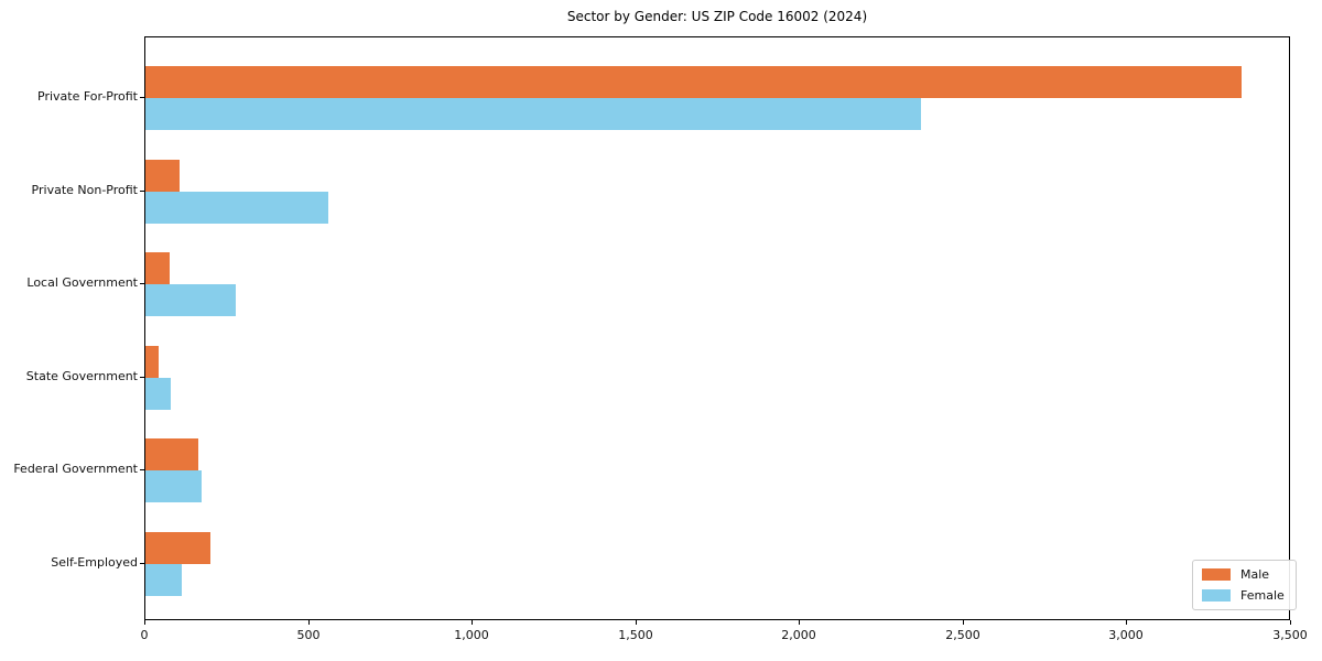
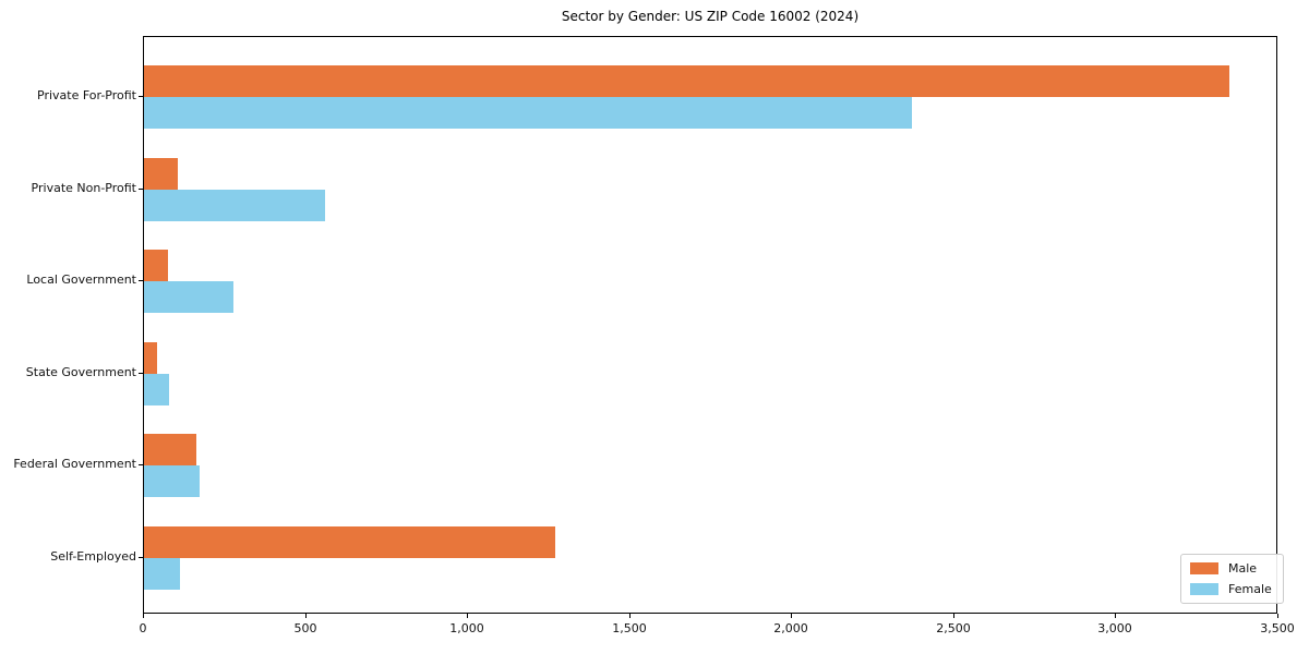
Male/Self-Employed: 200 -> 1270
